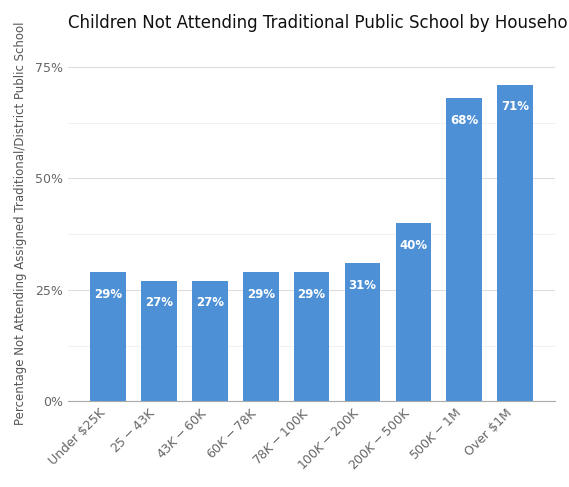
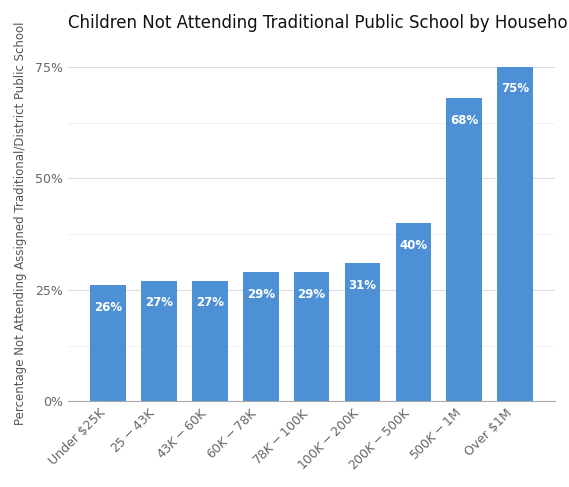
Under $25K: 29% -> 26%
Over $1M: 71% -> 75%
